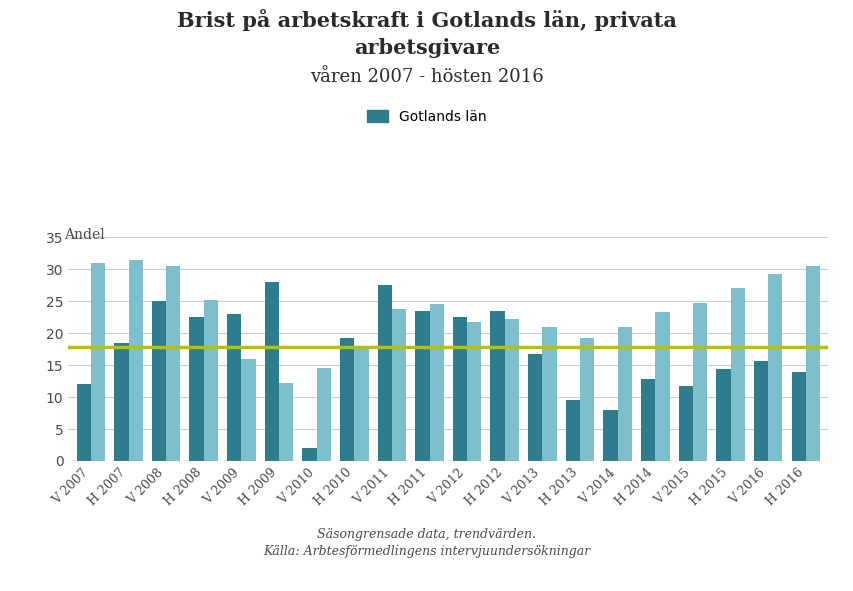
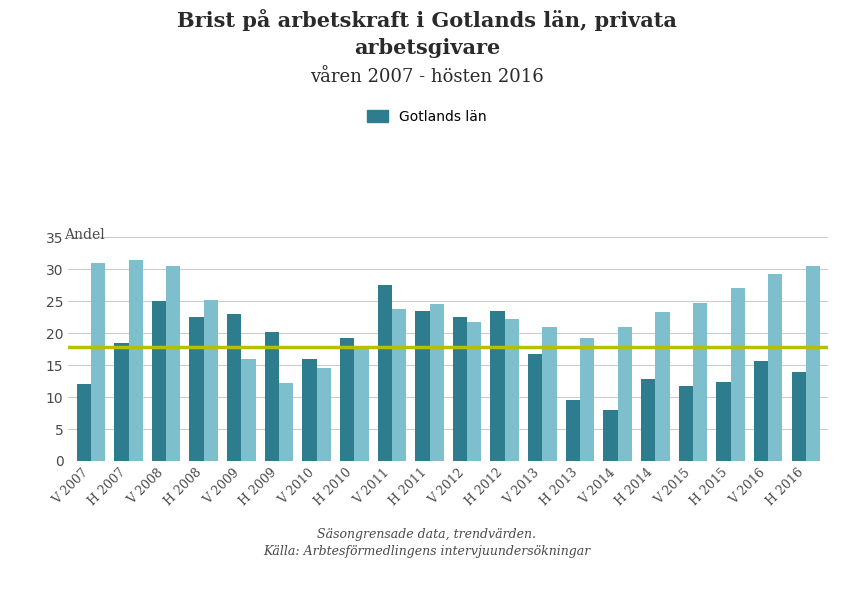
Gotlands län/H 2009: 28.0 -> 20.2
Gotlands län/V 2010: 2.0 -> 16.0
Gotlands län/H 2015: 14.4 -> 12.3
